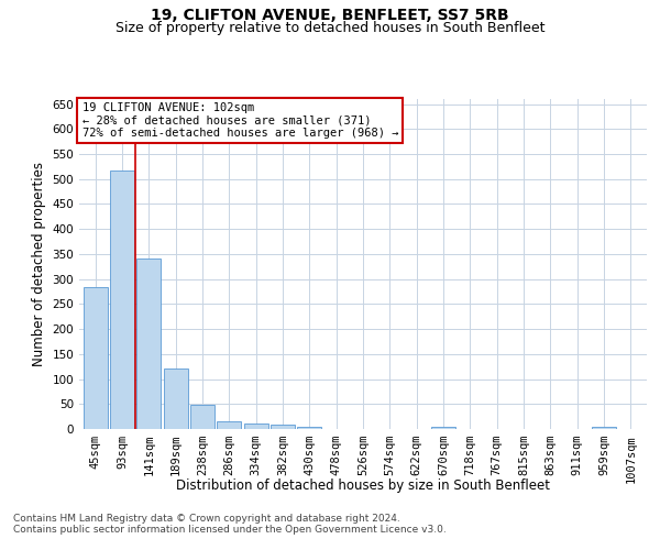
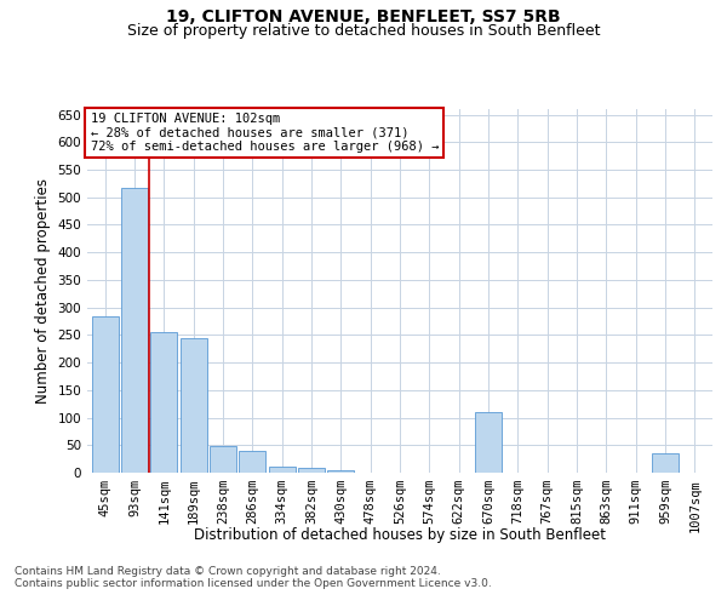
141sqm: 340 -> 255
189sqm: 120 -> 245
286sqm: 16 -> 40
670sqm: 5 -> 110
959sqm: 5 -> 35
